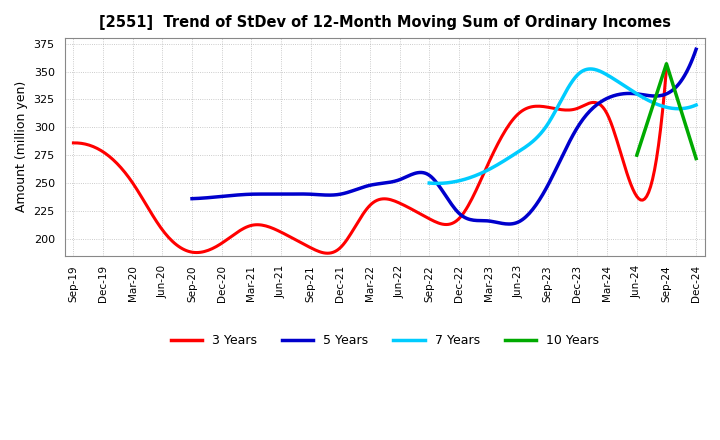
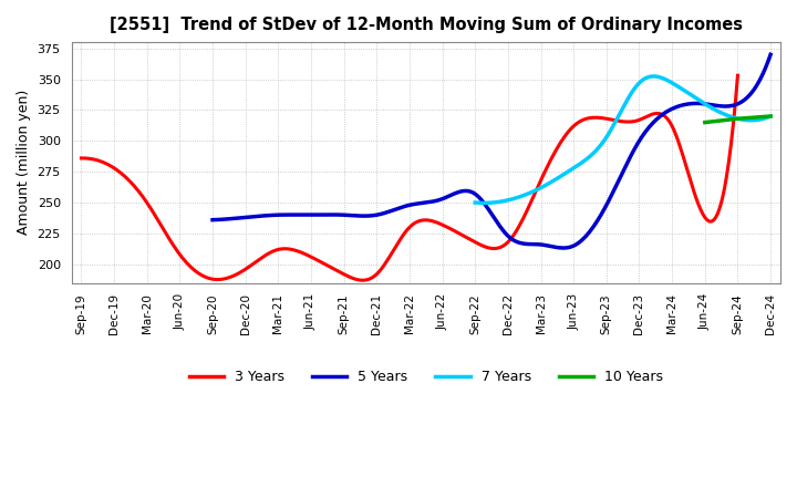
10 Years/Jun-24: 275 -> 315
10 Years/Sep-24: 357 -> 318
10 Years/Dec-24: 272 -> 320
